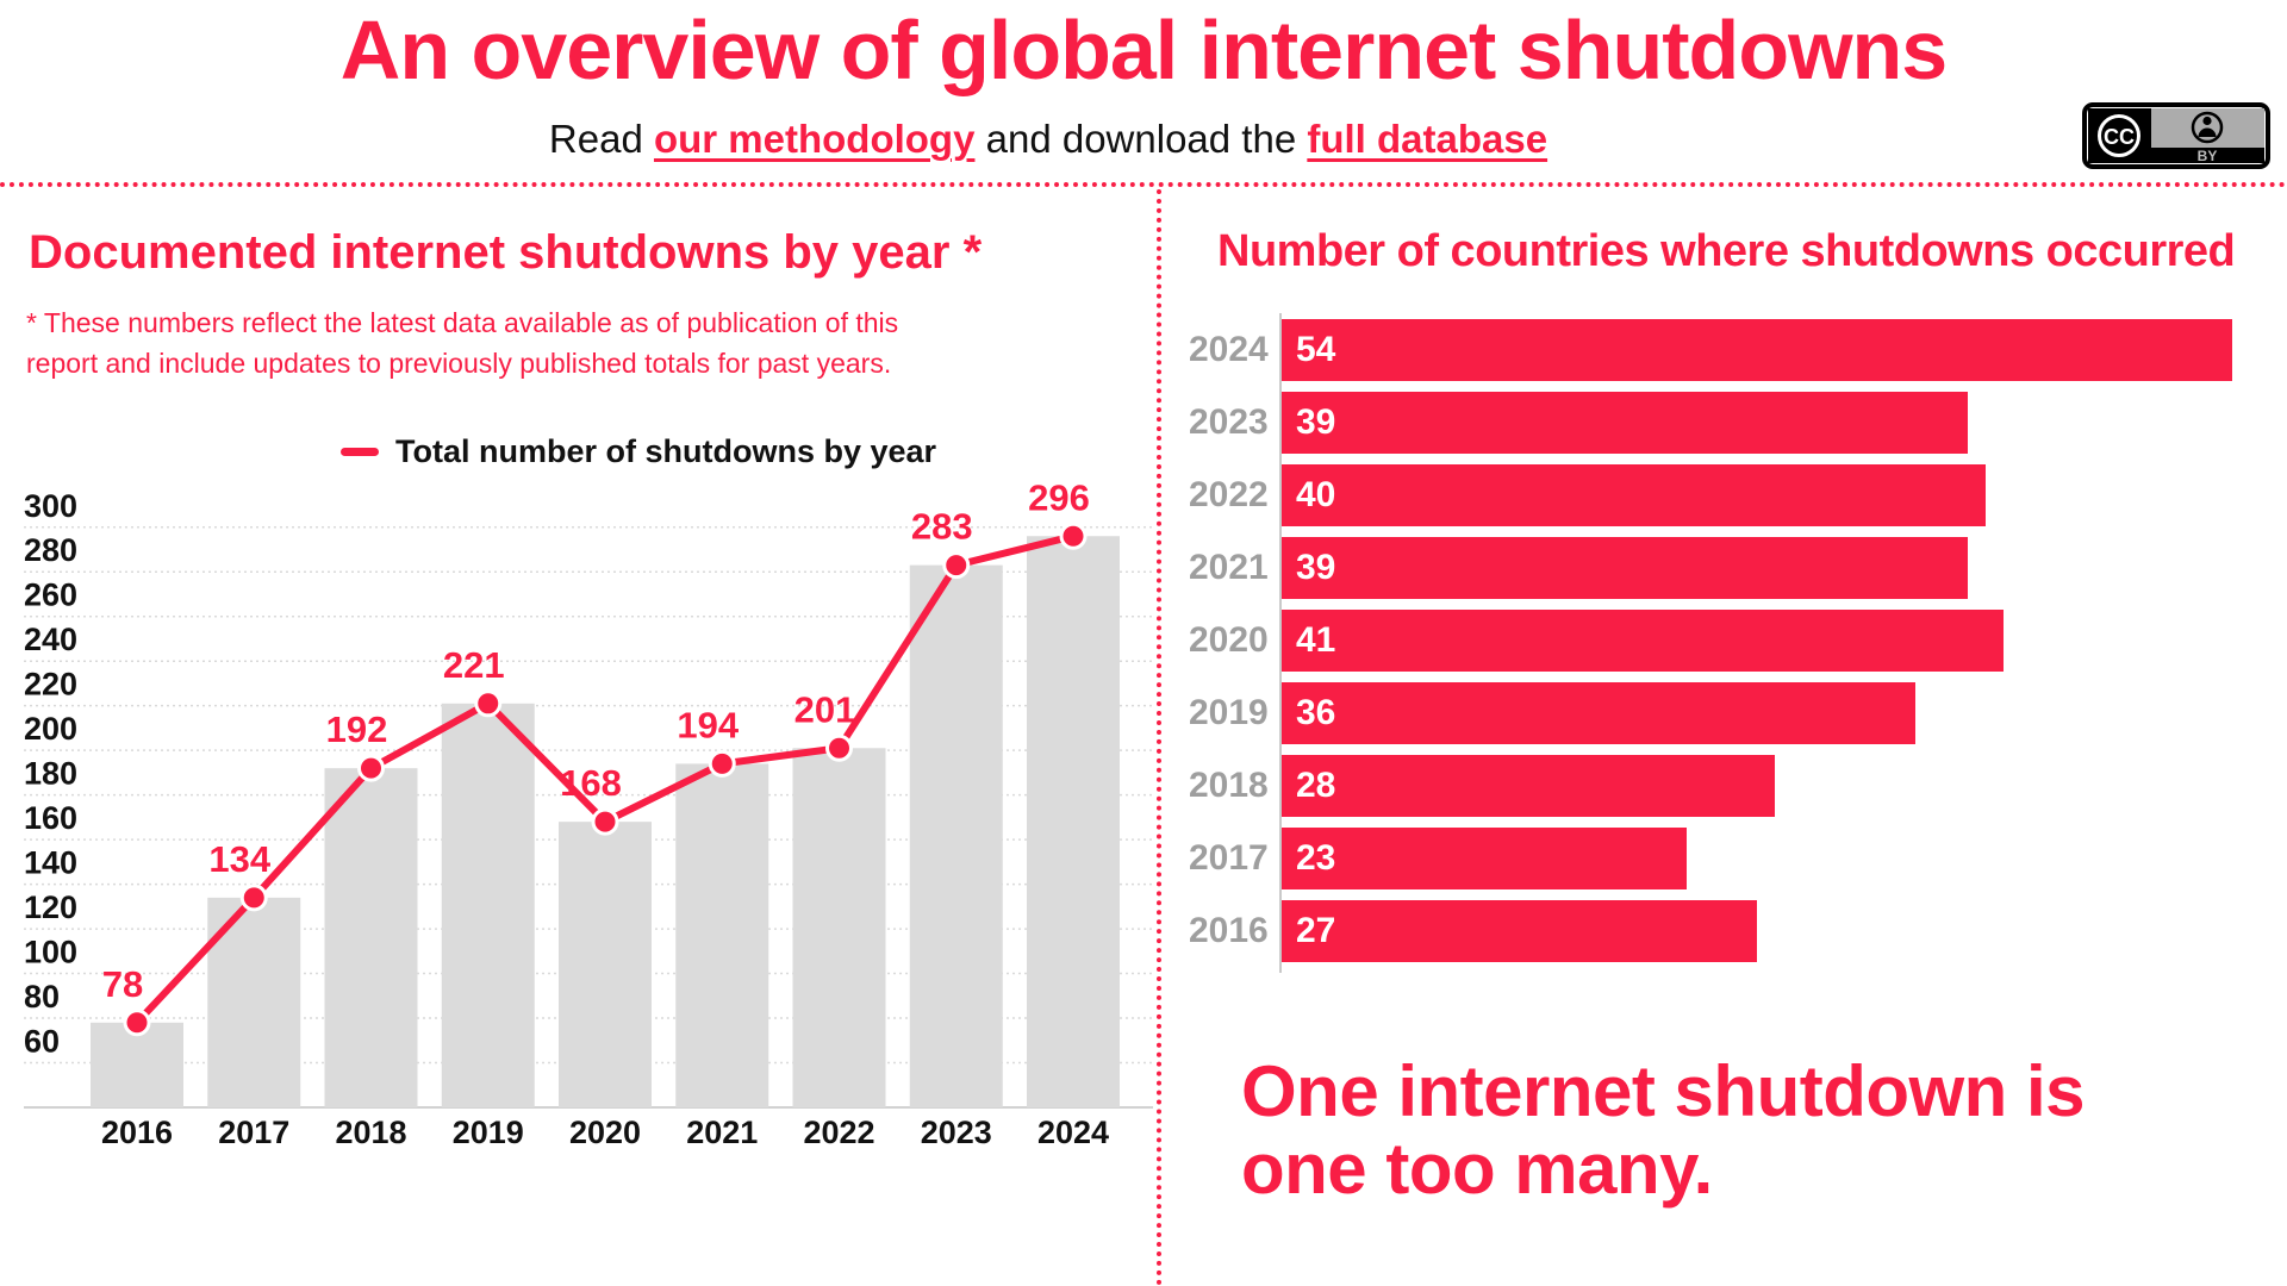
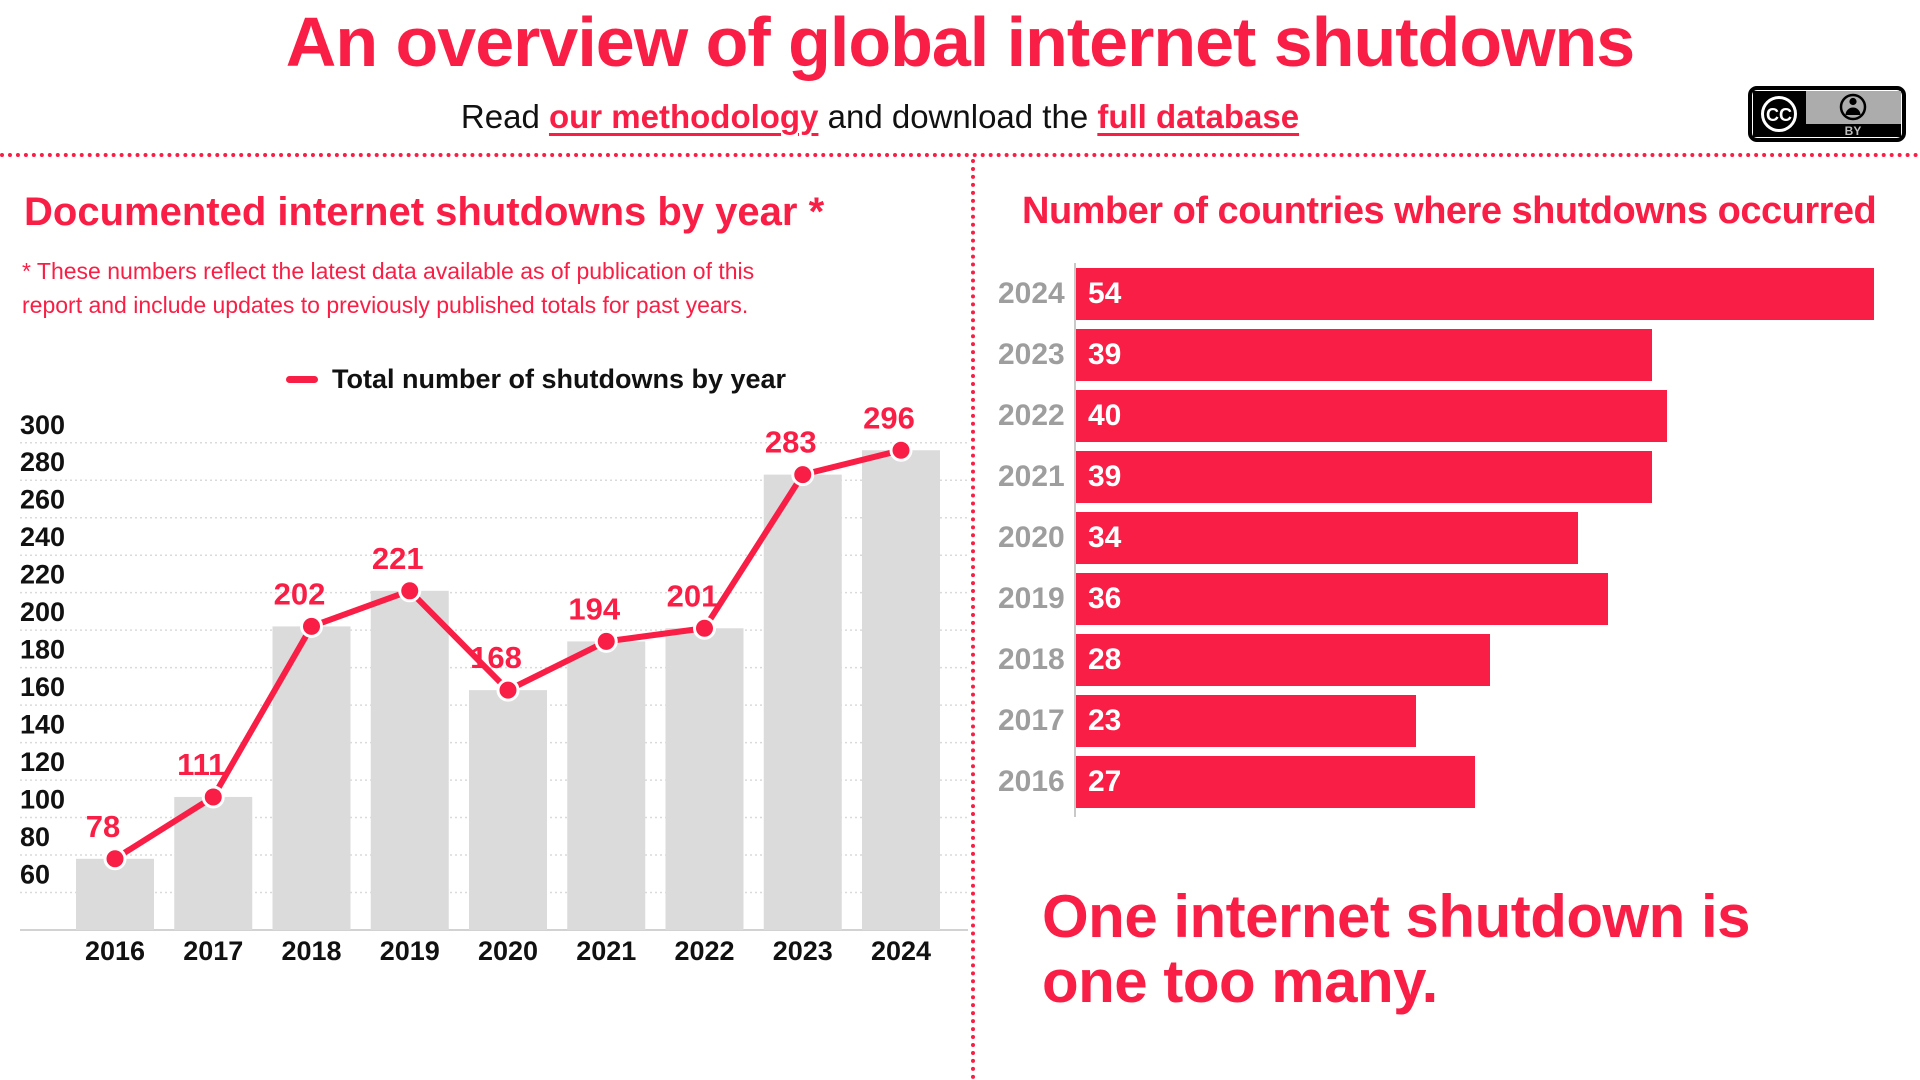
Documented internet shutdowns by year */2017: 134 -> 111
Documented internet shutdowns by year */2018: 192 -> 202
Number of countries where shutdowns occurred/2020: 41 -> 34
